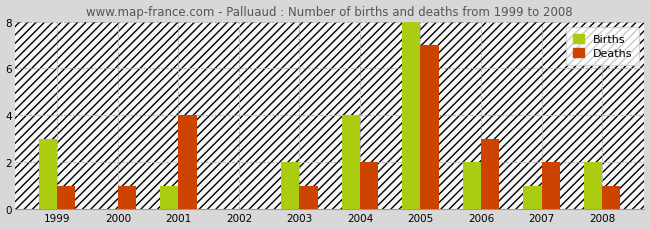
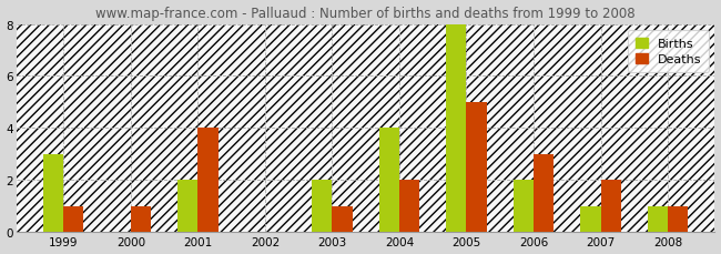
Births/2001: 1 -> 2
Deaths/2005: 7 -> 5
Births/2008: 2 -> 1
